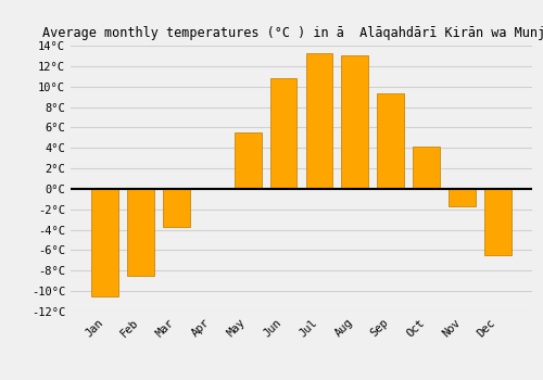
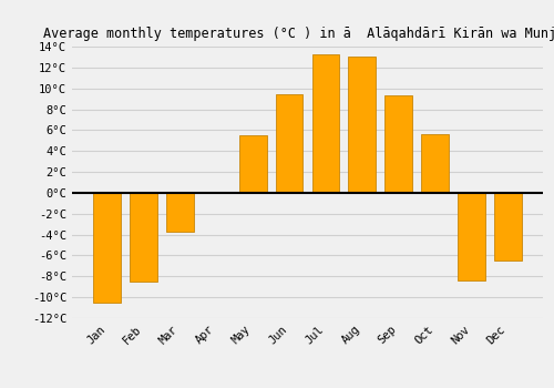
Jun: 10.8°C -> 9.4°C
Oct: 4.1°C -> 5.6°C
Nov: -1.7°C -> -8.4°C
